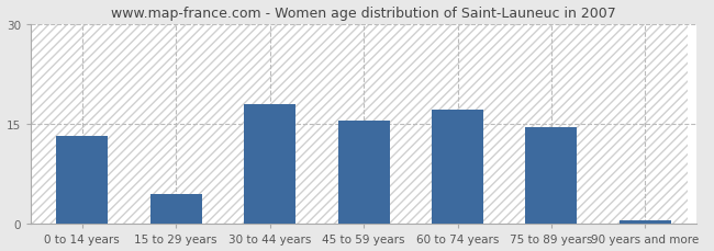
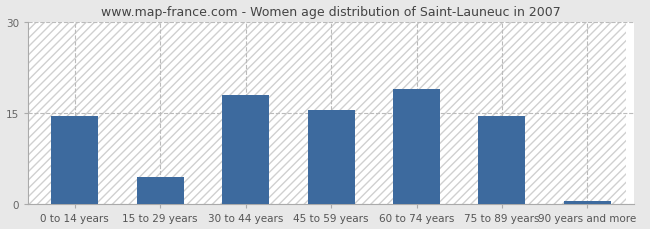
0 to 14 years: 13.2 -> 14.5
60 to 74 years: 17.2 -> 19.0
